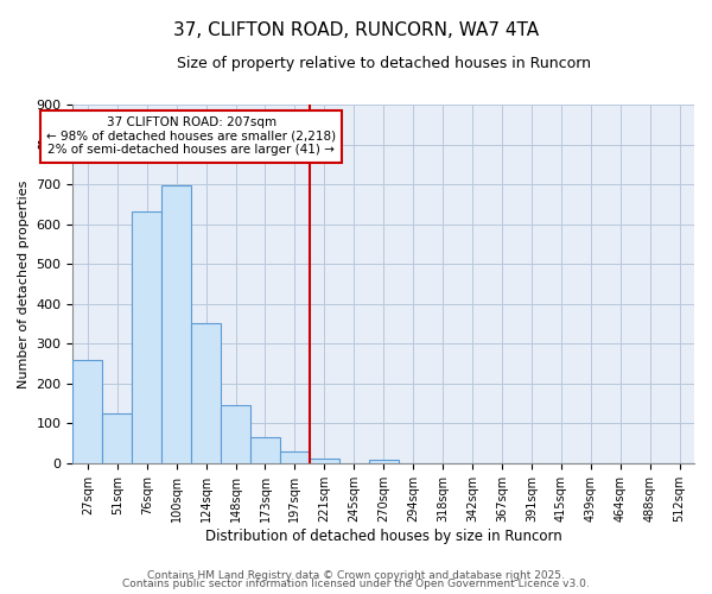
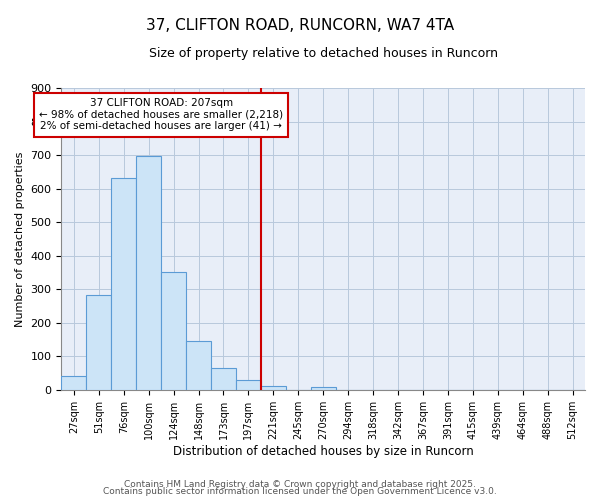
27sqm: 260 -> 42
51sqm: 125 -> 283
